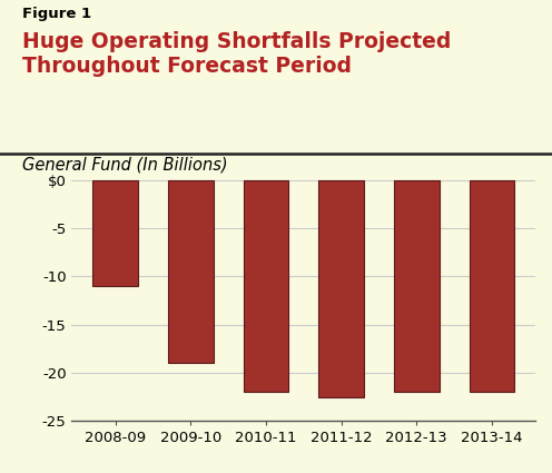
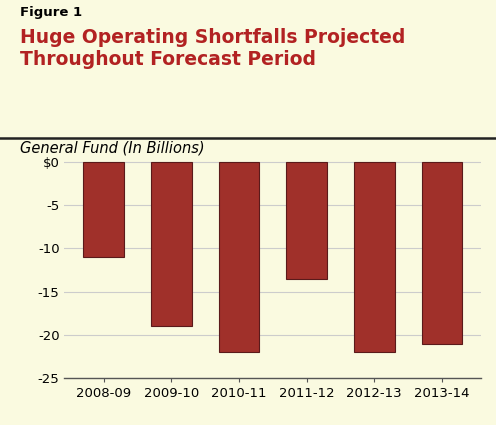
2011-12: -22.5 -> -13.6
2013-14: -22.0 -> -21.0
